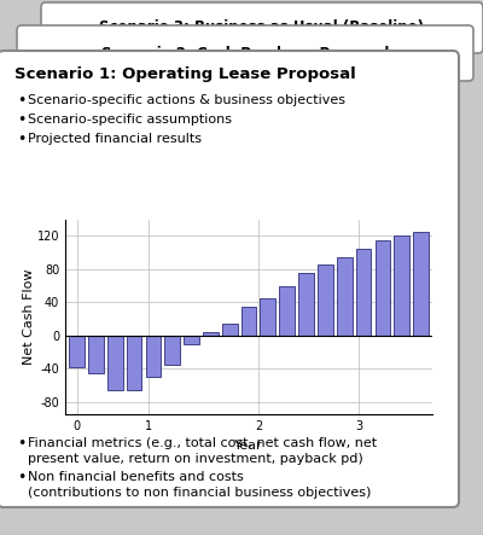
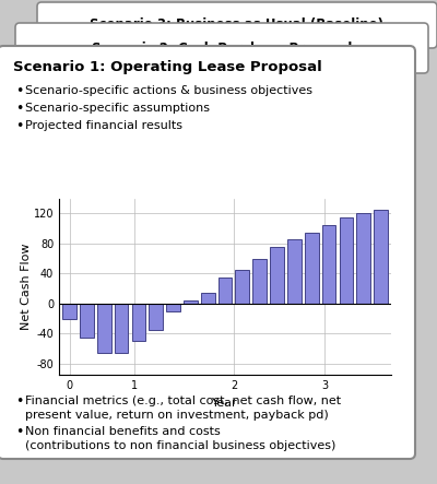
0: -38 -> -20
